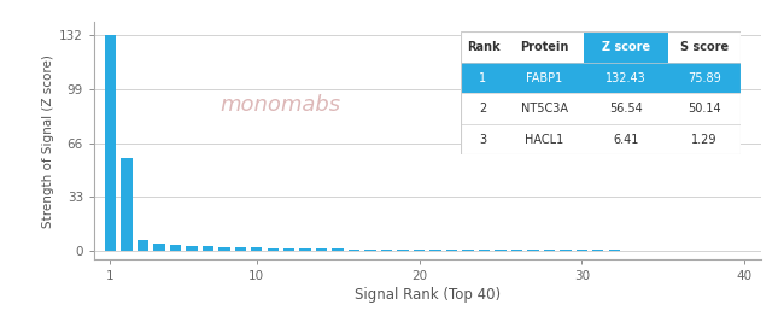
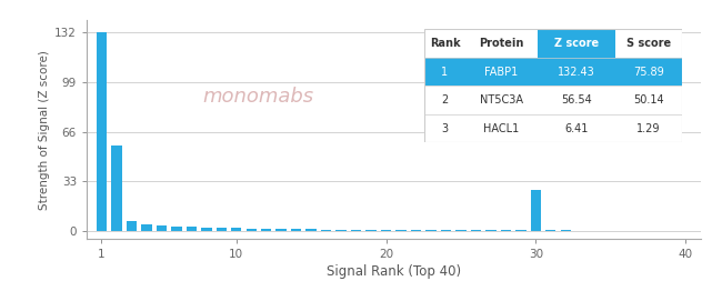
30: 0 -> 27
